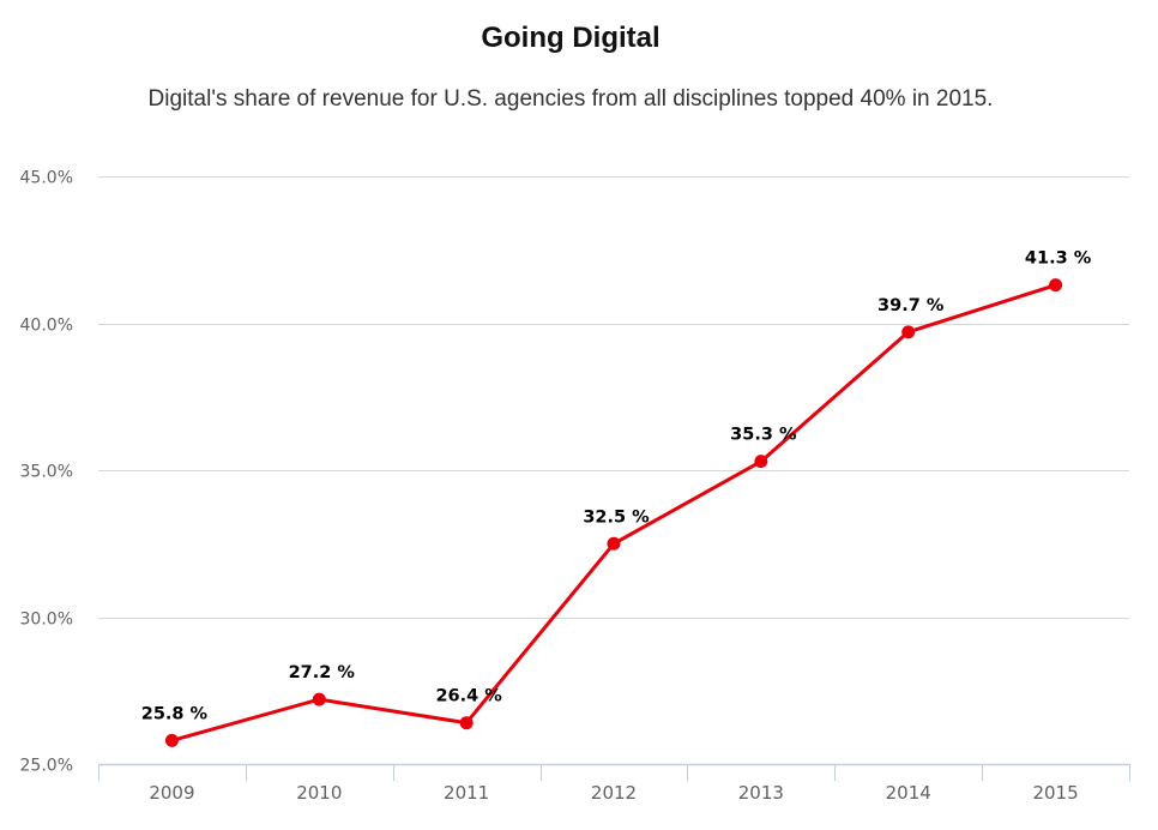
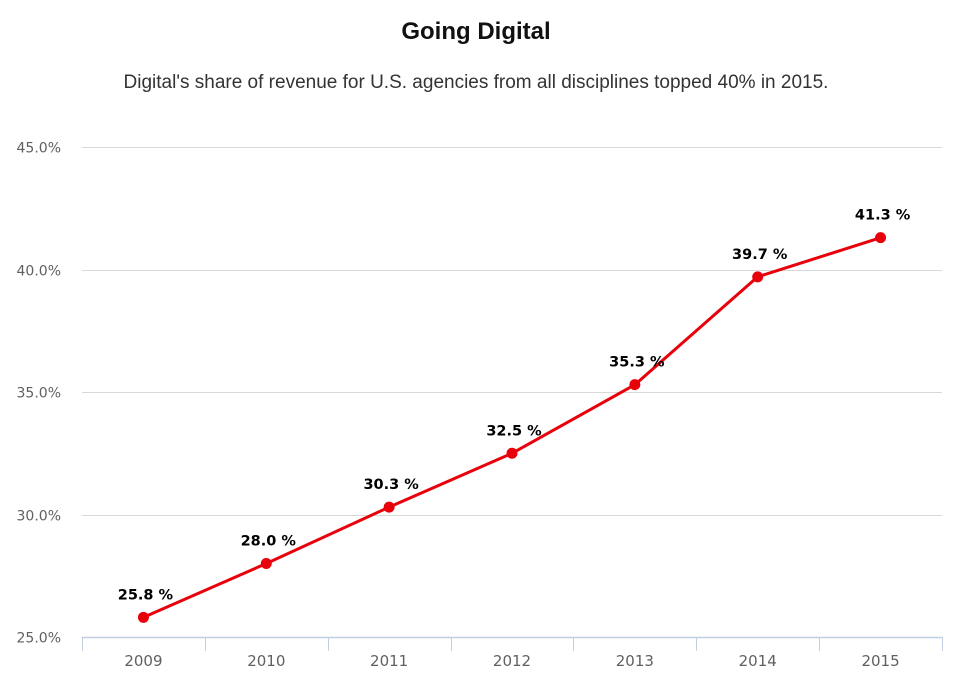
2010: 27.2 -> 28.0
2011: 26.4 -> 30.3
